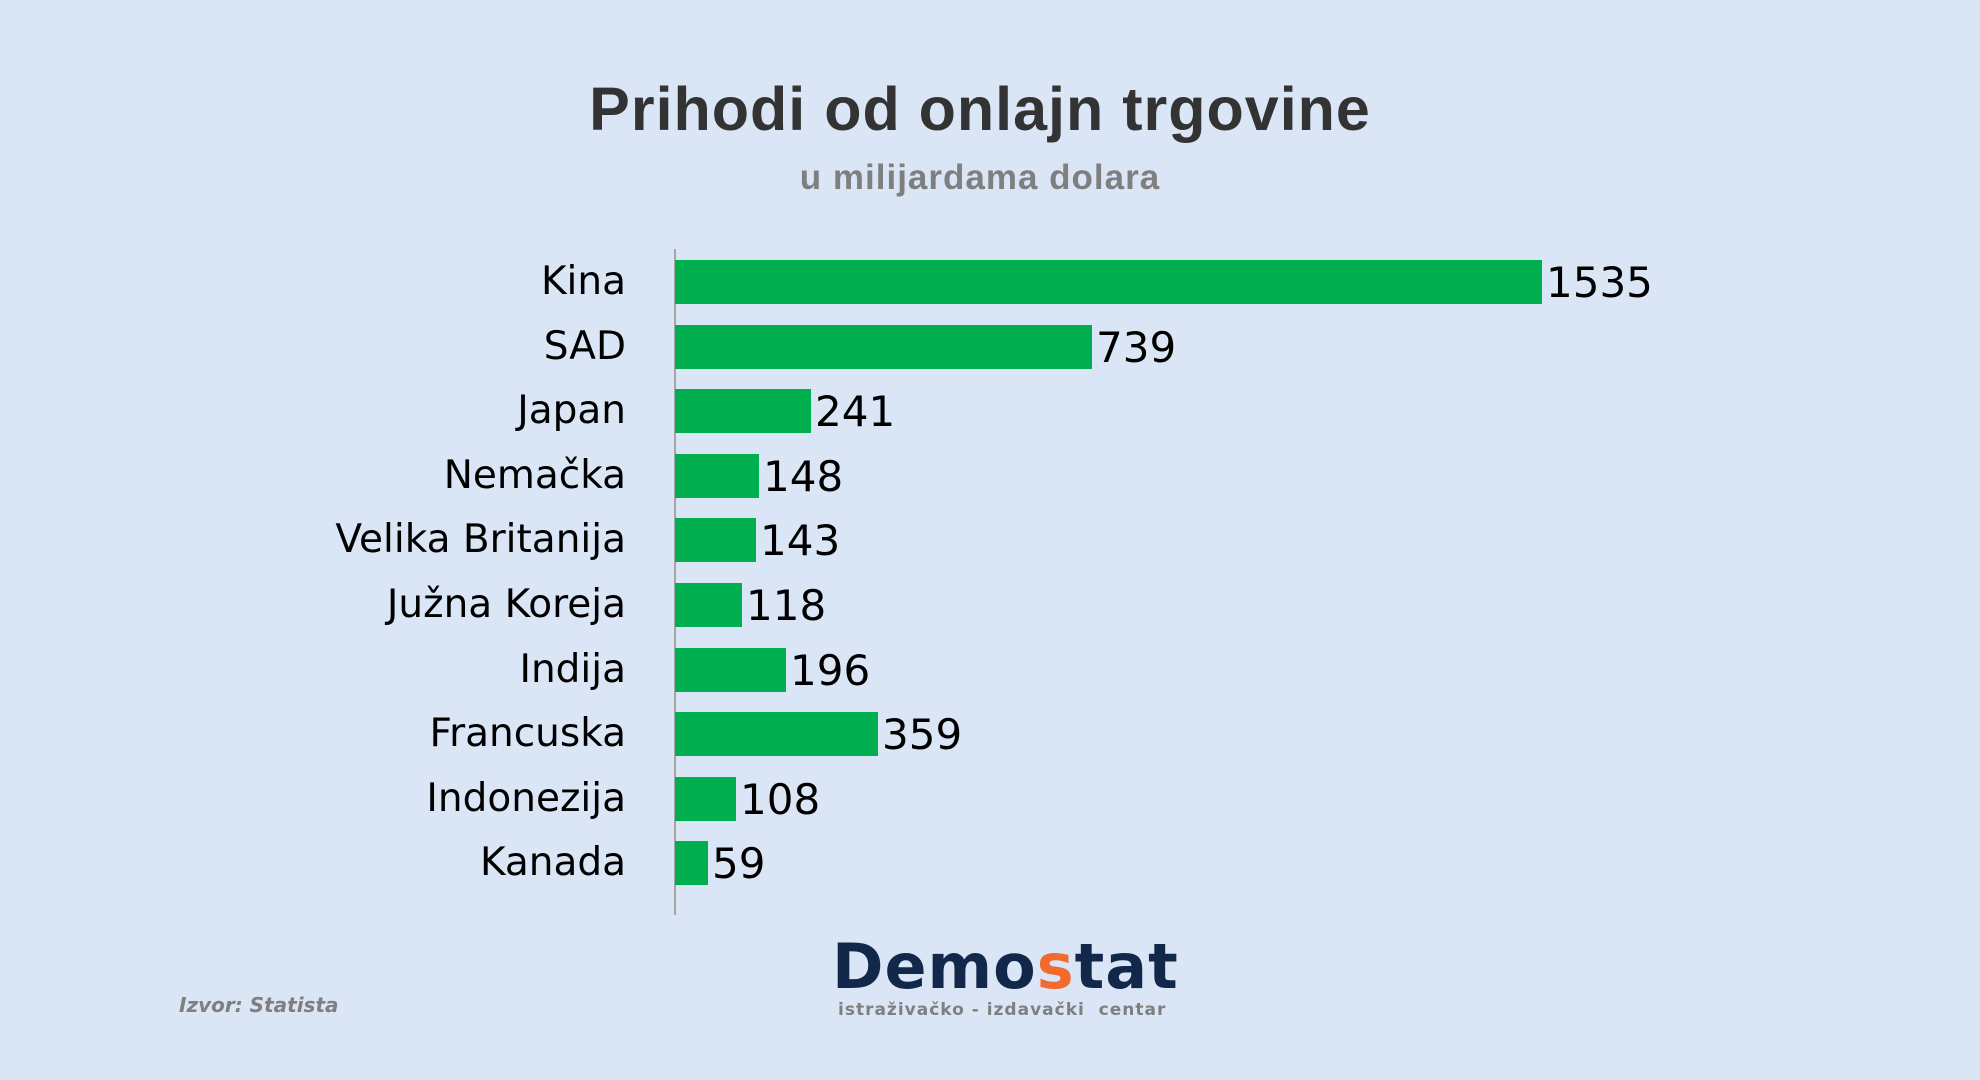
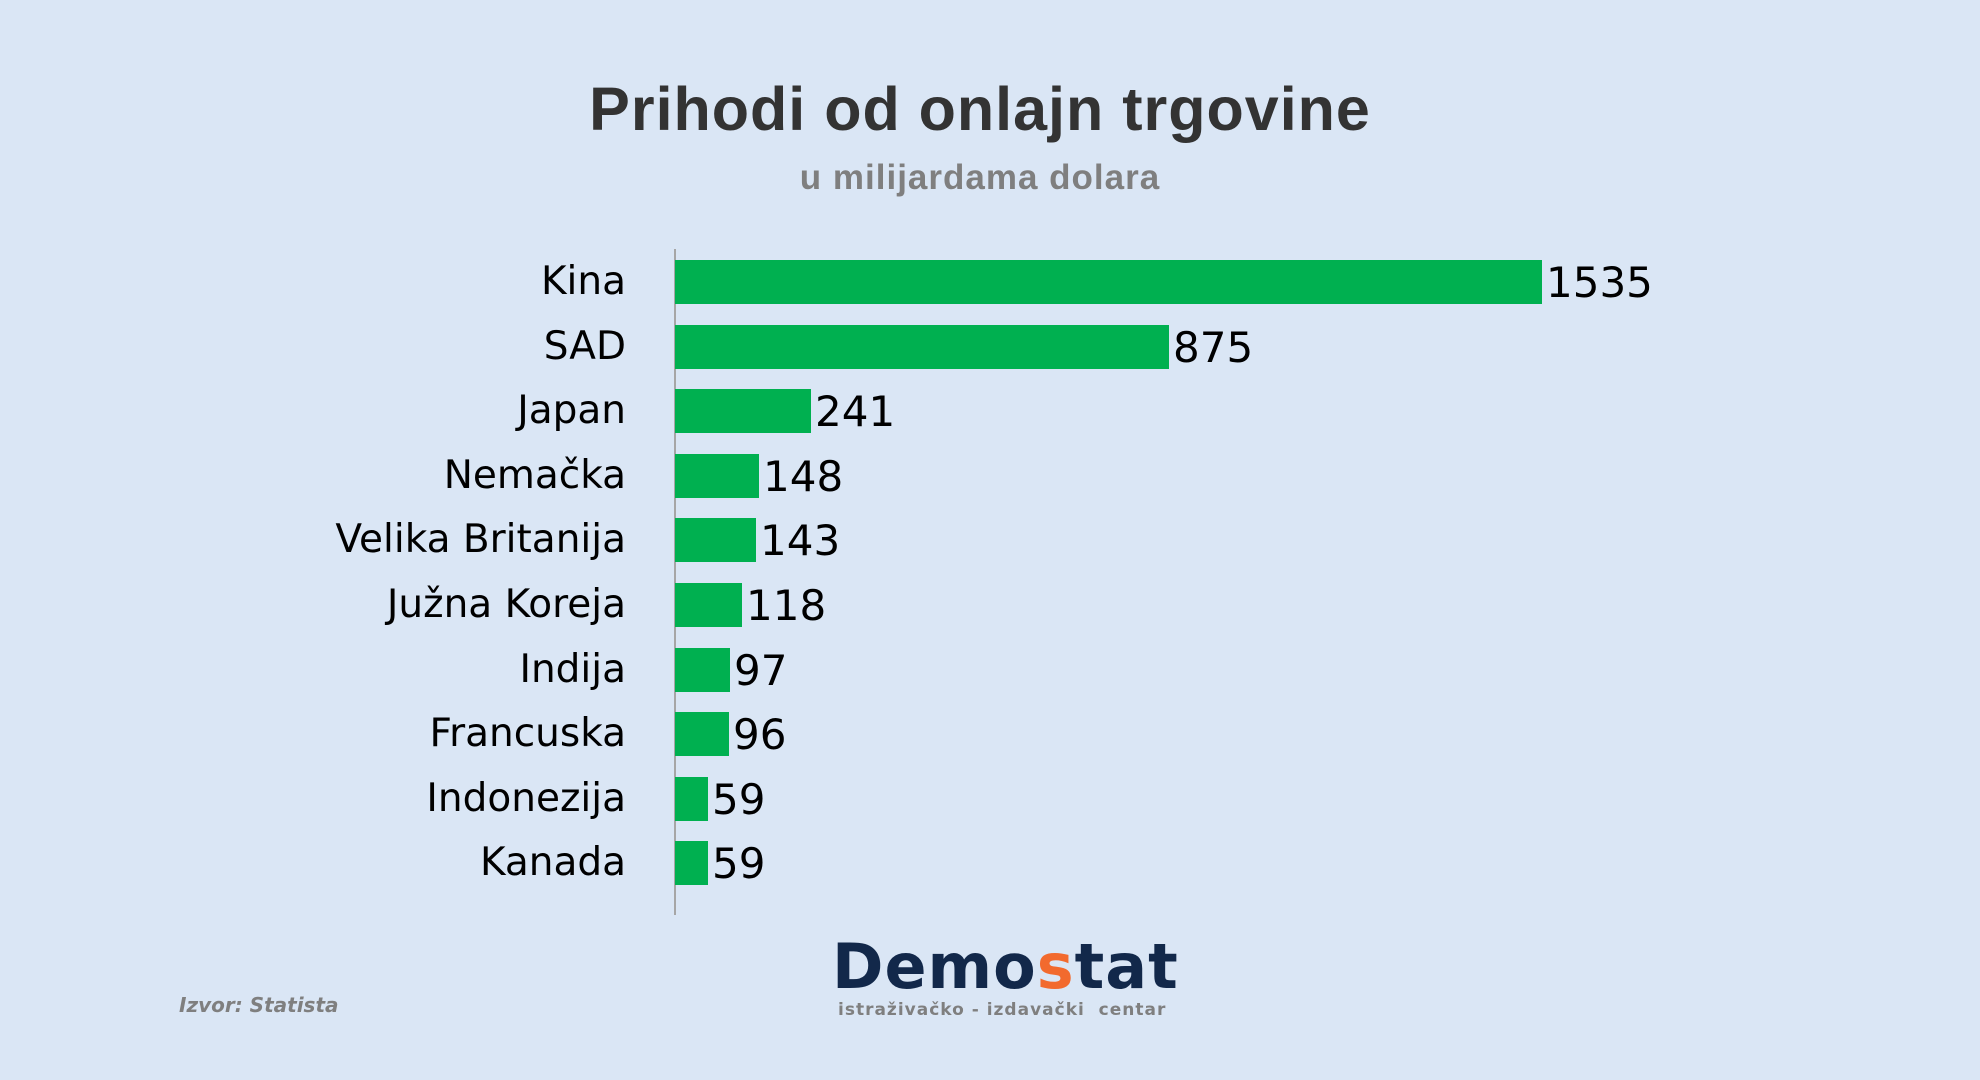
SAD: 739 -> 875
Indija: 196 -> 97
Francuska: 359 -> 96
Indonezija: 108 -> 59
